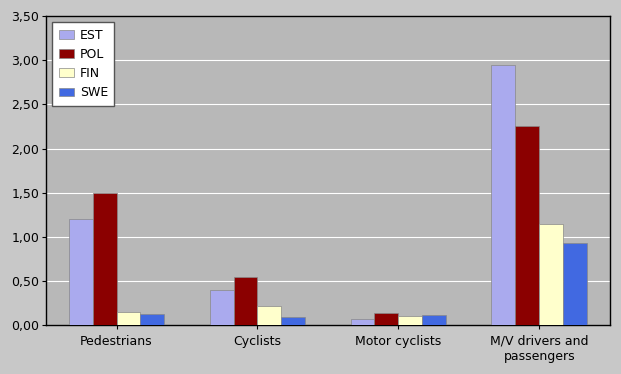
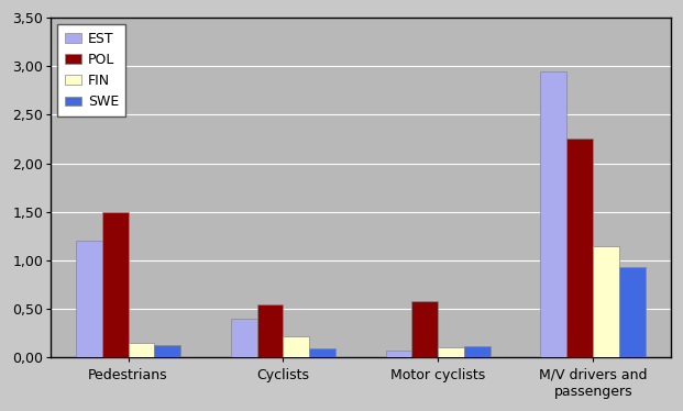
POL/Motor cyclists: 0,14 -> 0,58
